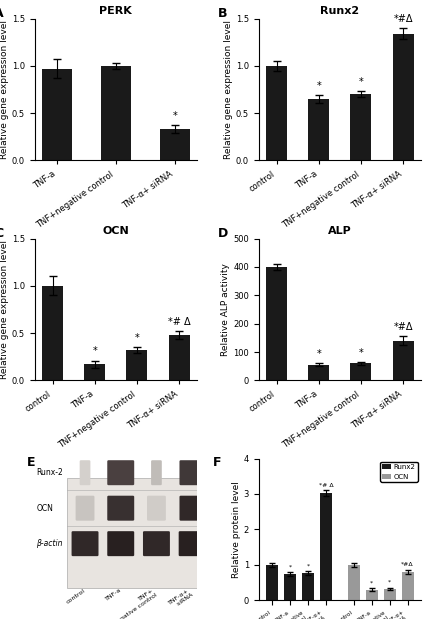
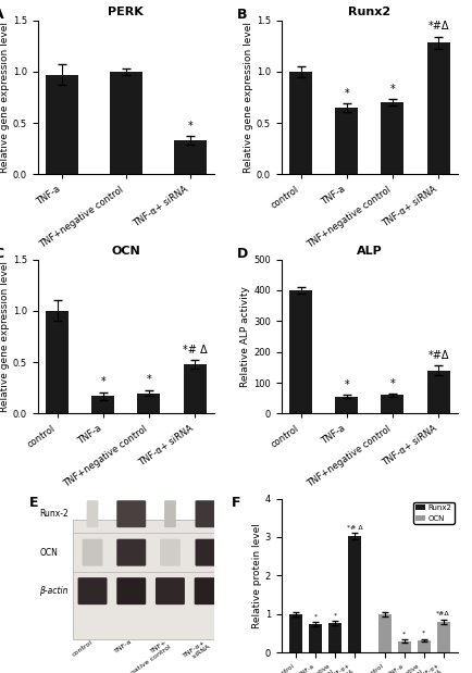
Runx2/TNF-α+ siRNA: 1.34 -> 1.28
OCN/TNF+negative control: 0.32 -> 0.20
